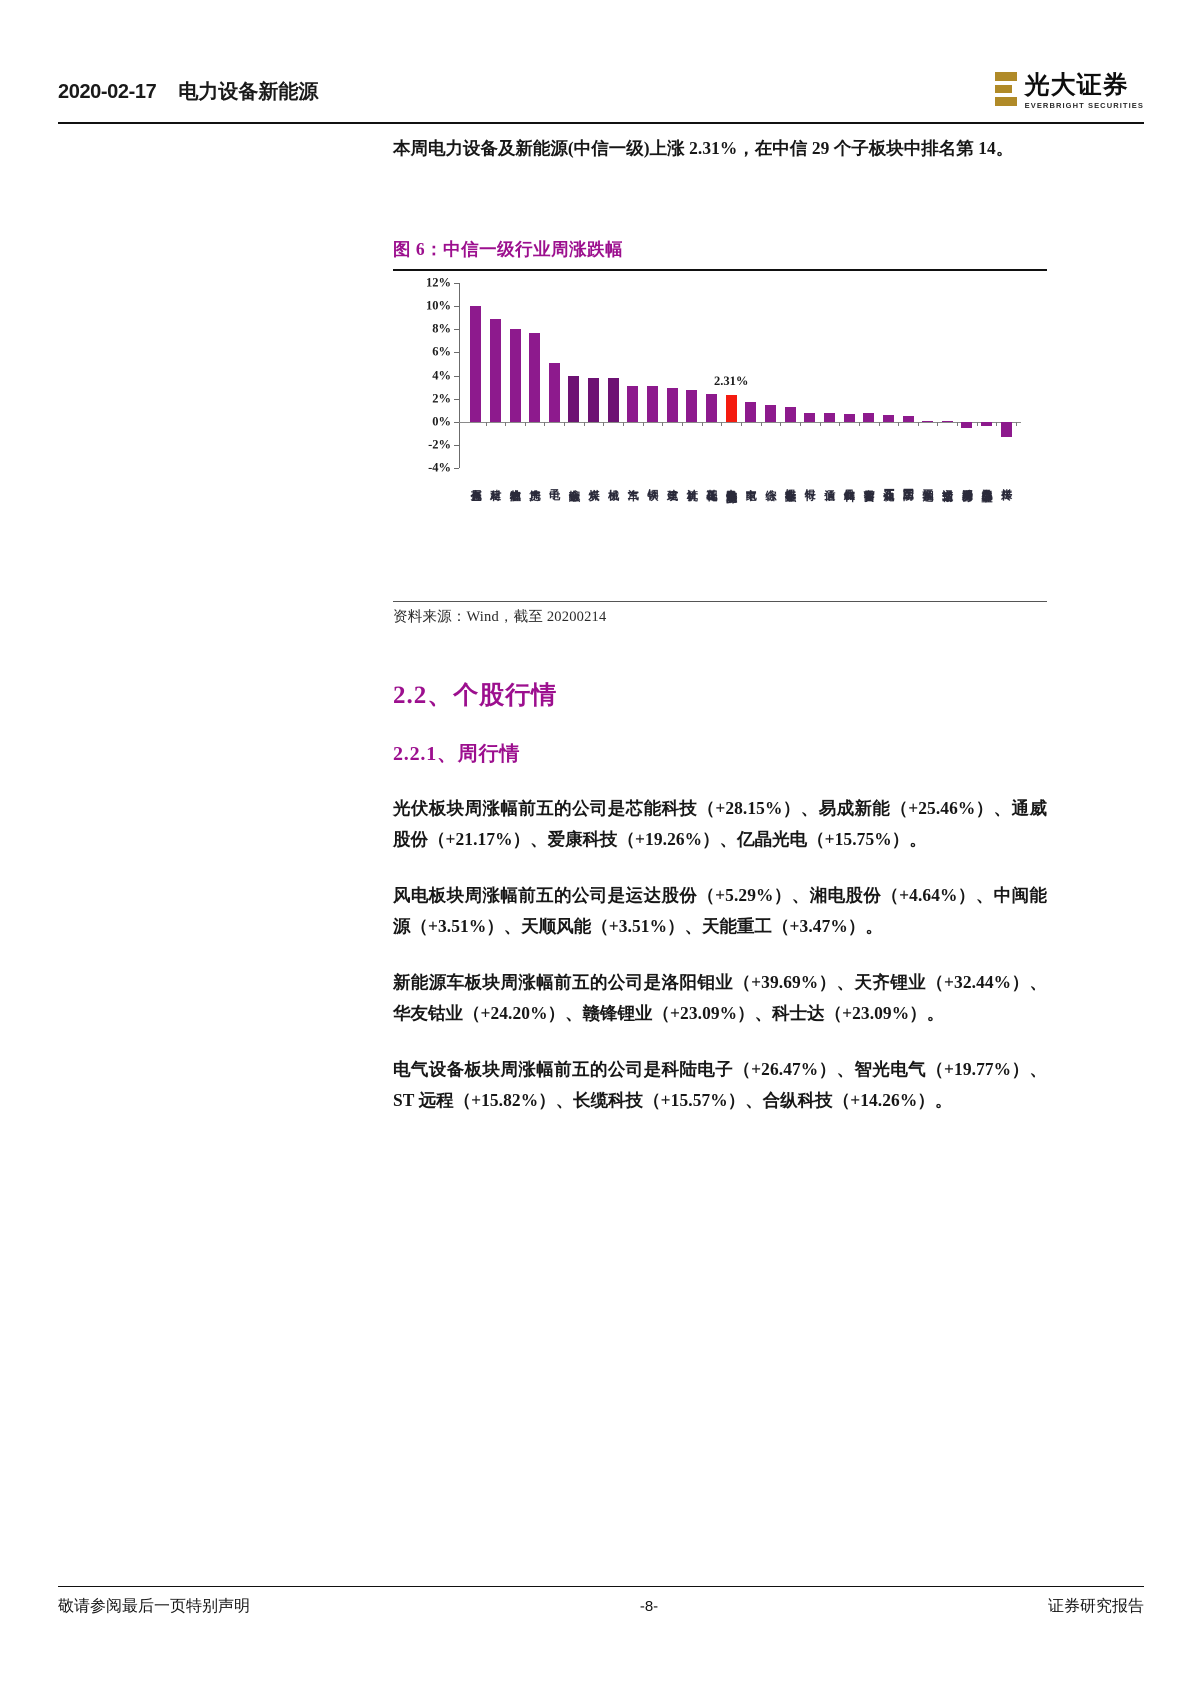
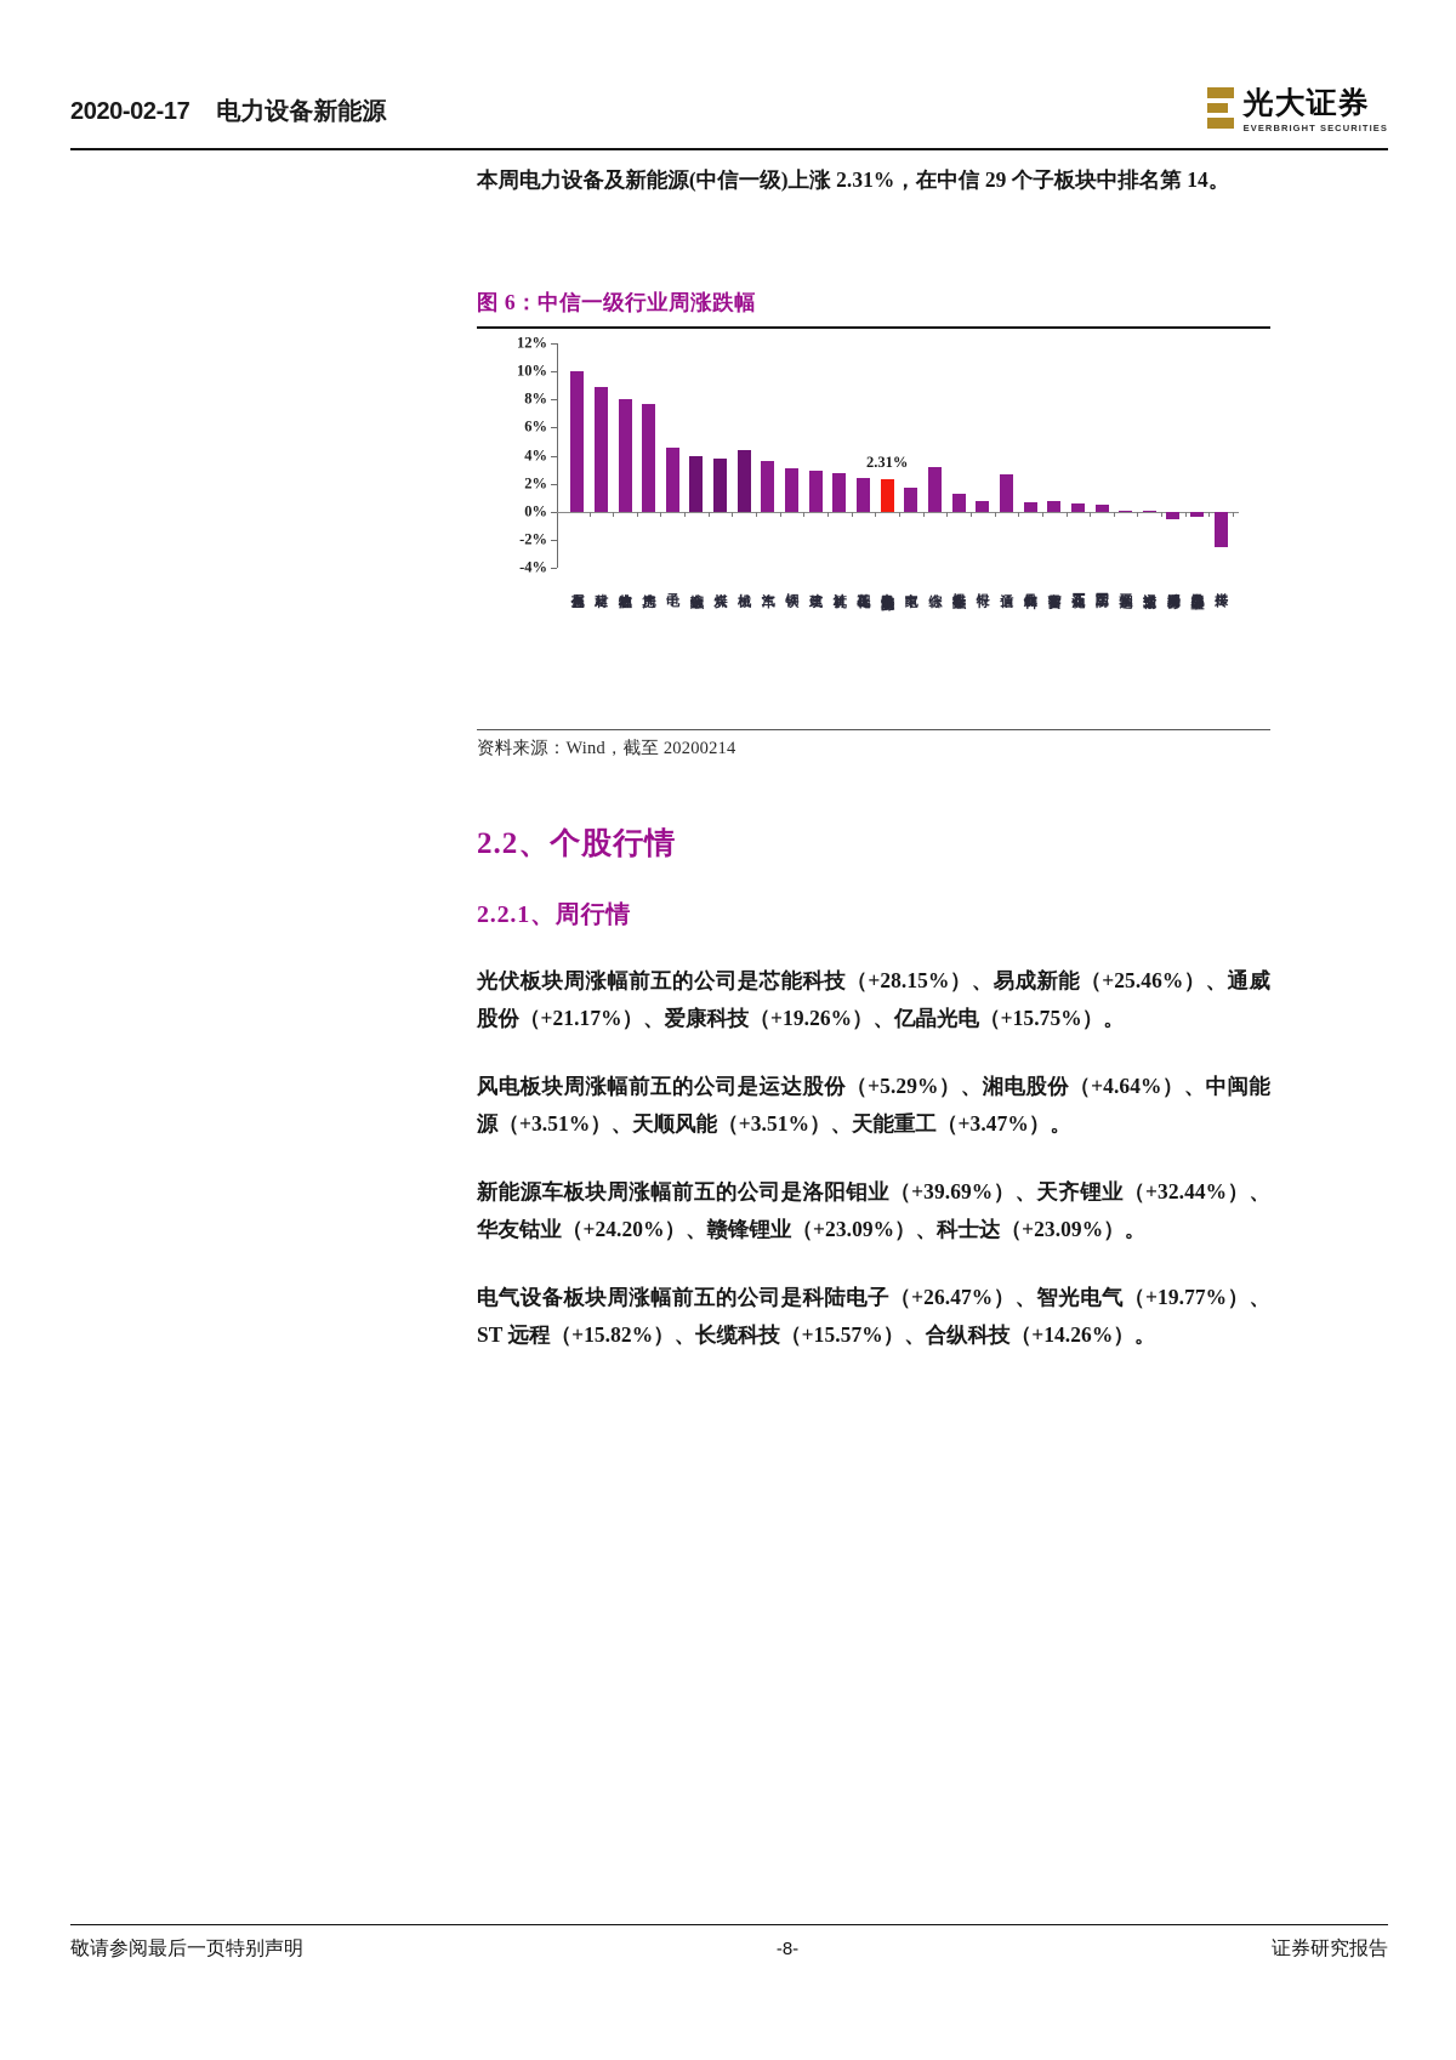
电子: 5.1% -> 4.6%
机械: 3.8% -> 4.4%
汽车: 3.1% -> 3.6%
综合: 1.4% -> 3.2%
通信: 0.8% -> 2.7%
传媒: -1.3% -> -2.5%
